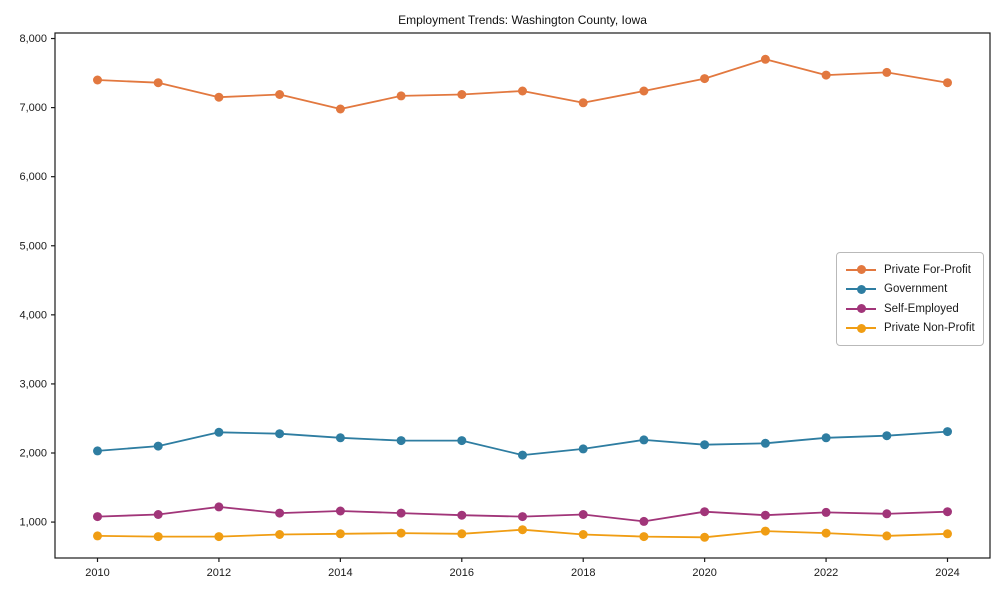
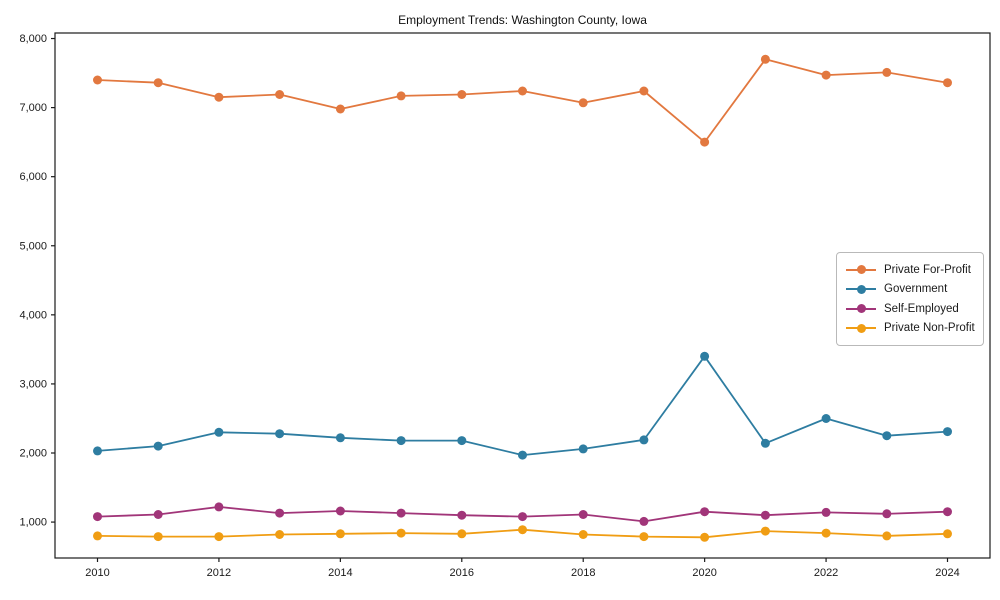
Private For-Profit/2020: 7400 -> 6500
Government/2020: 2100 -> 3400
Government/2022: 2200 -> 2500
